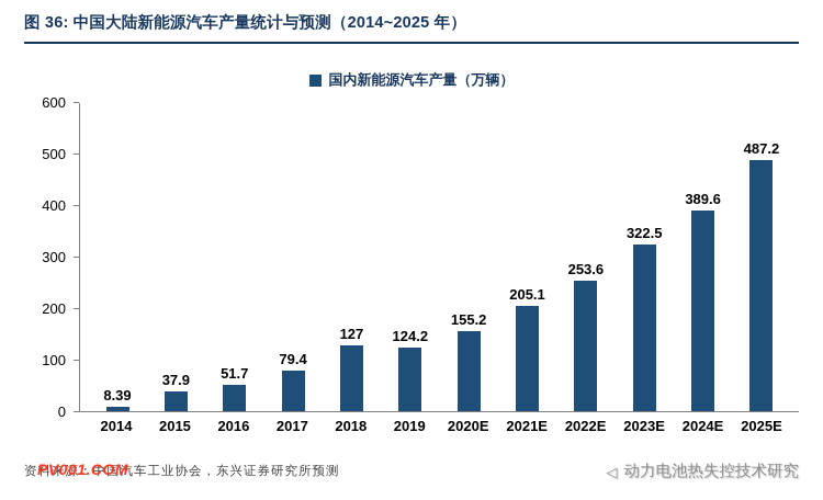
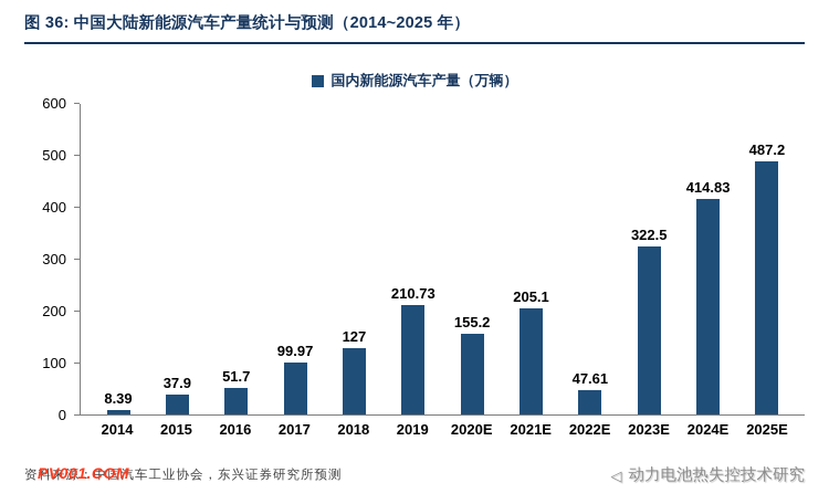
2017: 79.4 -> 99.97
2019: 124.2 -> 210.73
2022E: 253.6 -> 47.61
2024E: 389.6 -> 414.83
